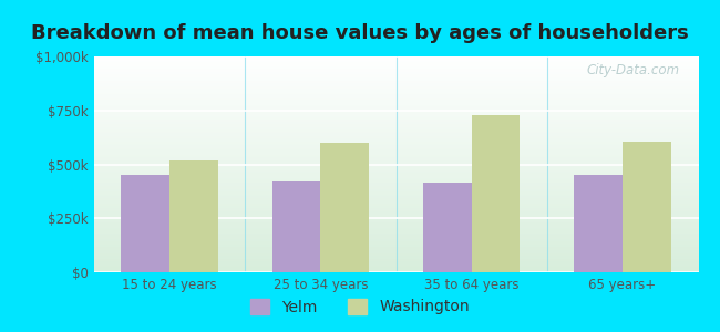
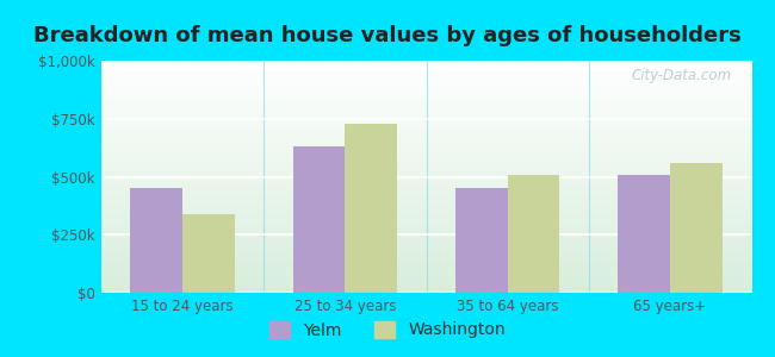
Washington/15 to 24 years: $520k -> $340k
Yelm/25 to 34 years: $420k -> $630k
Washington/25 to 34 years: $600k -> $730k
Yelm/35 to 64 years: $420k -> $450k
Washington/35 to 64 years: $730k -> $510k
Yelm/65 years+: $450k -> $510k
Washington/65 years+: $600k -> $560k
